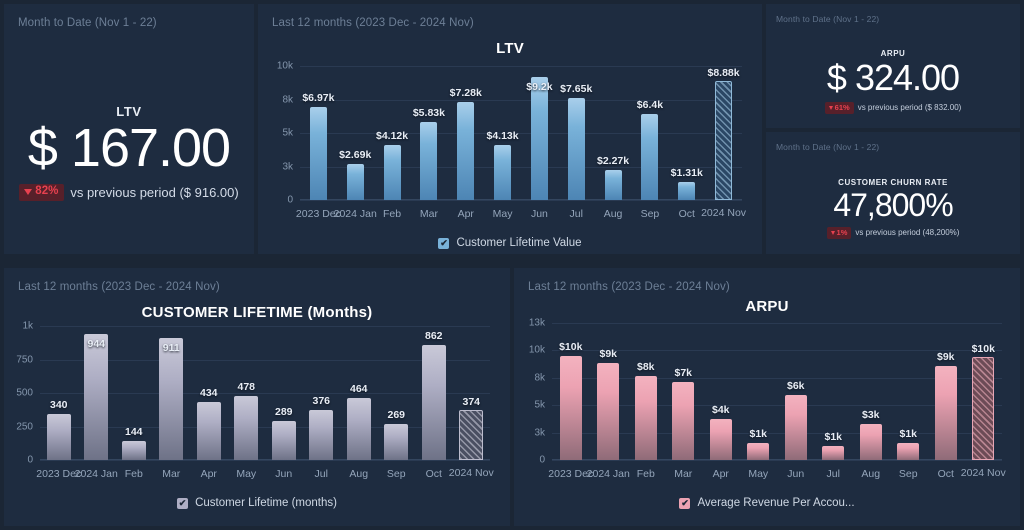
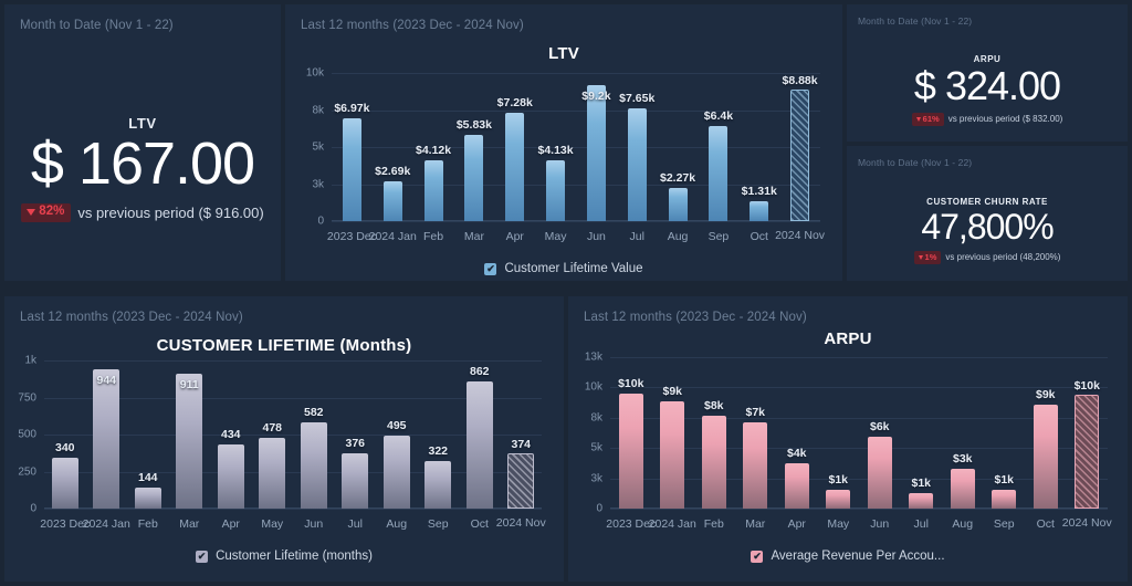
CUSTOMER LIFETIME (Months)/Jun: 289 -> 582
CUSTOMER LIFETIME (Months)/Aug: 464 -> 495
CUSTOMER LIFETIME (Months)/Sep: 269 -> 322
